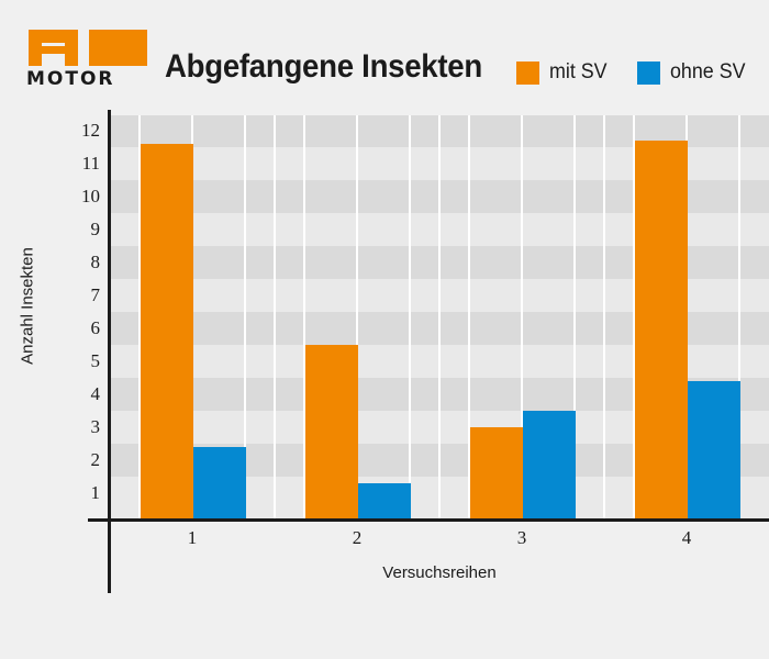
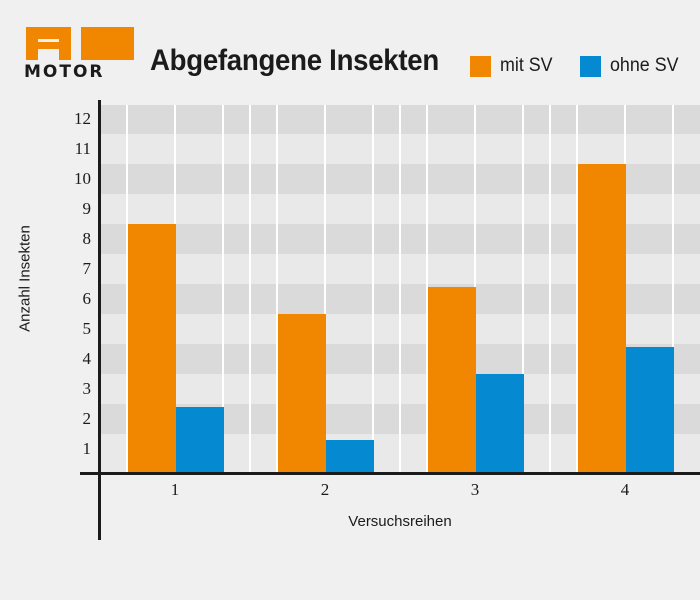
mit SV/1: 11.6 -> 8.5
mit SV/3: 3.0 -> 6.4
mit SV/4: 11.7 -> 10.5
